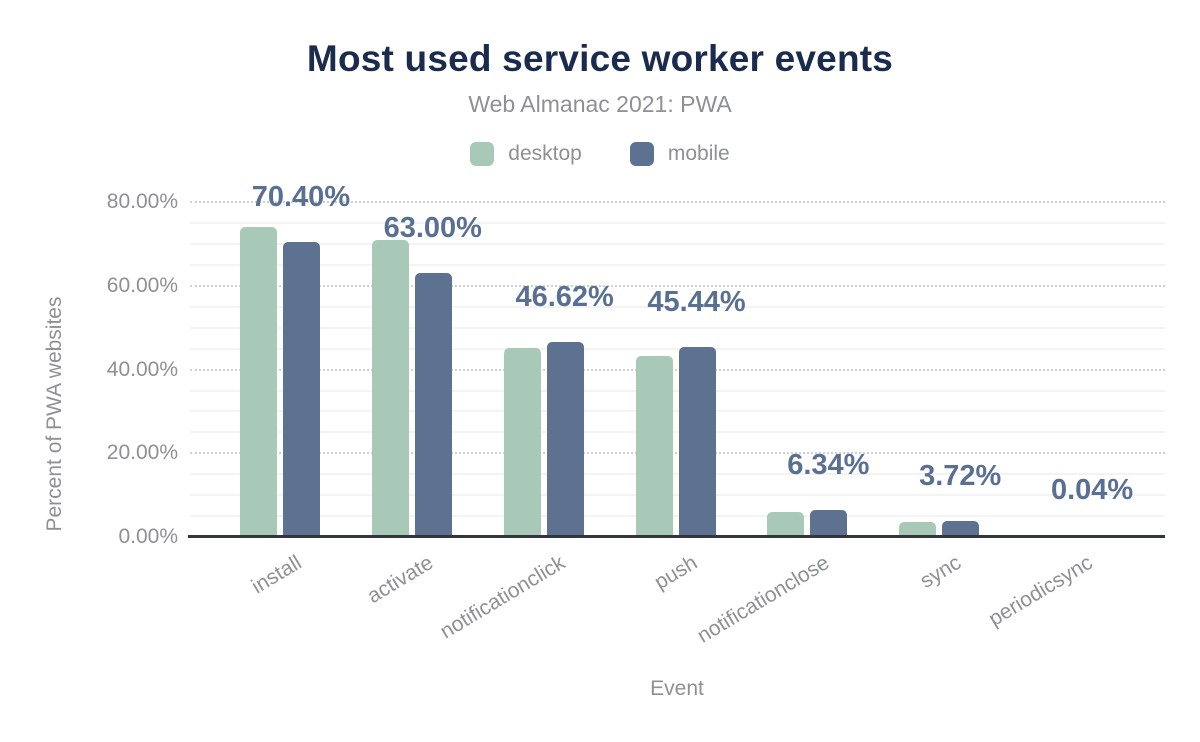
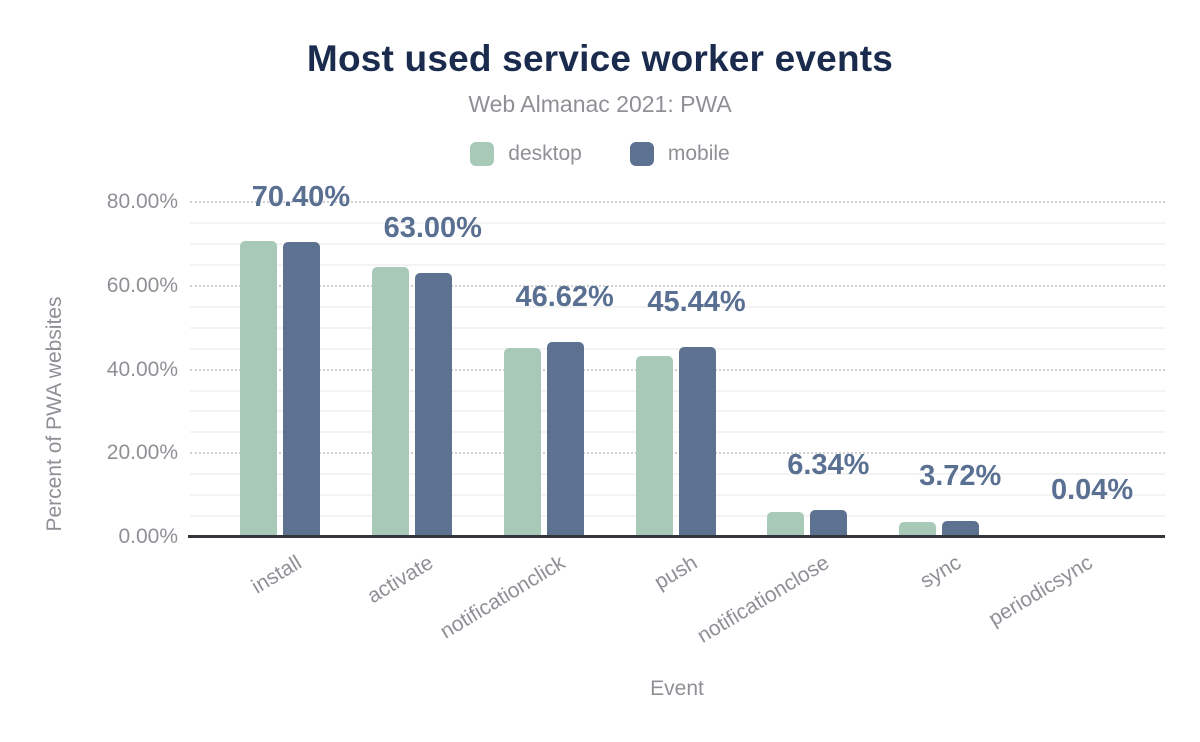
desktop/install: 74% -> 71%
desktop/activate: 71% -> 64%
